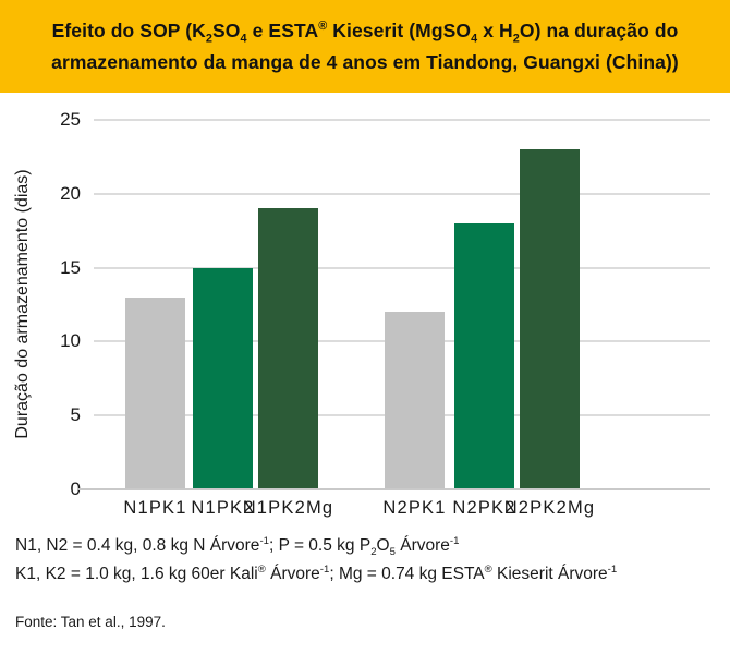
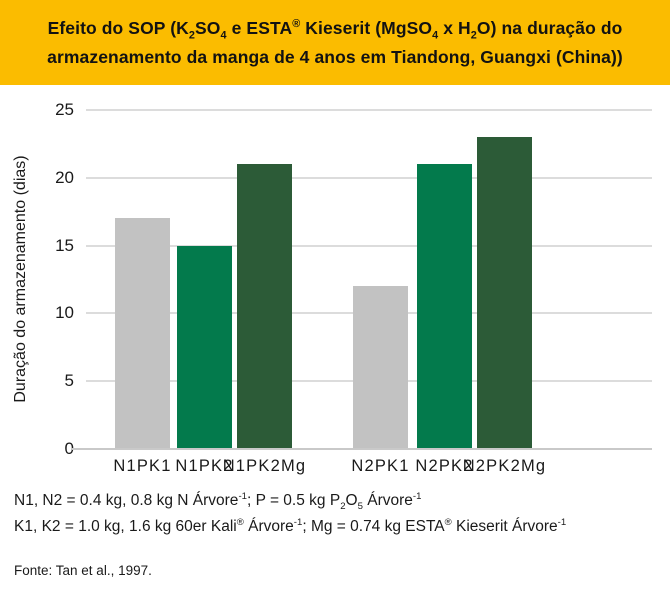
N1PK1: 13 -> 17
N1PK2Mg: 19 -> 21
N2PK2: 18 -> 21
